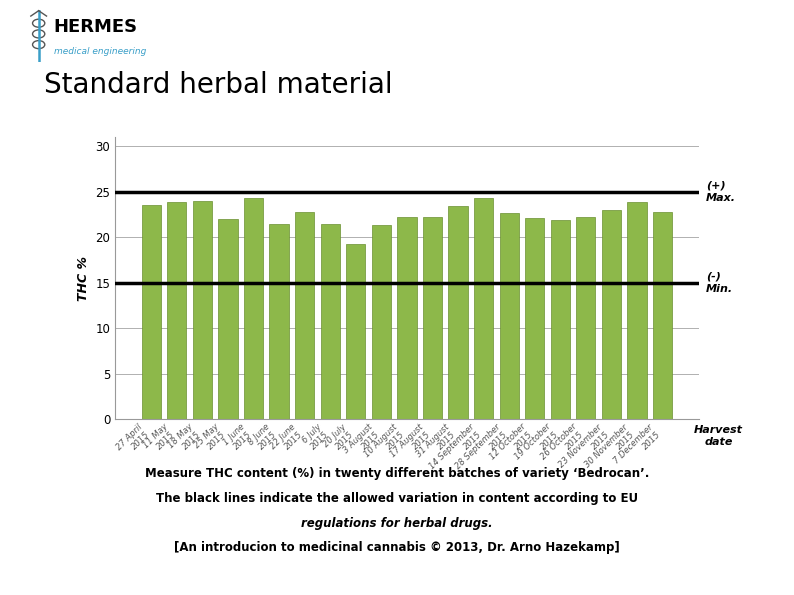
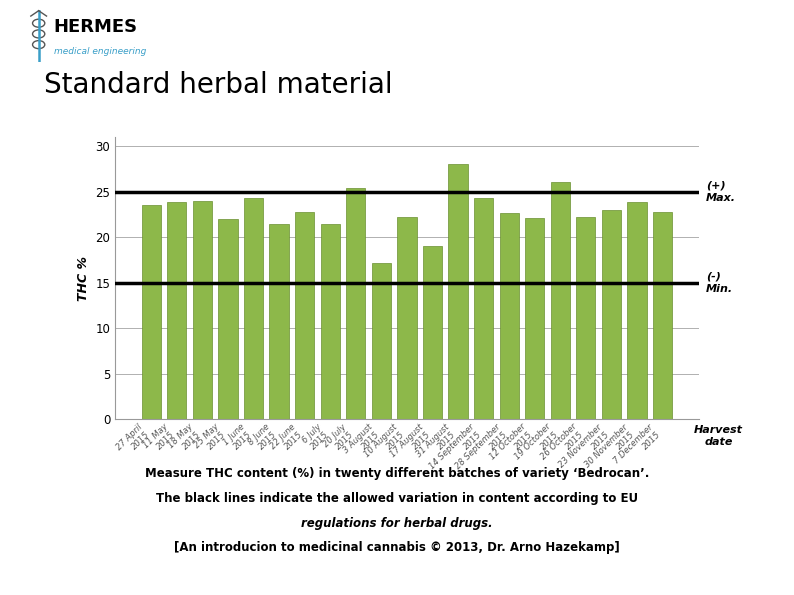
20 July 2015: 19.3 -> 25.4
3 August 2015: 21.3 -> 17.2
17 August 2015: 22.2 -> 19.0
31 August 2015: 23.4 -> 28.0
19 October 2015: 21.9 -> 26.0
